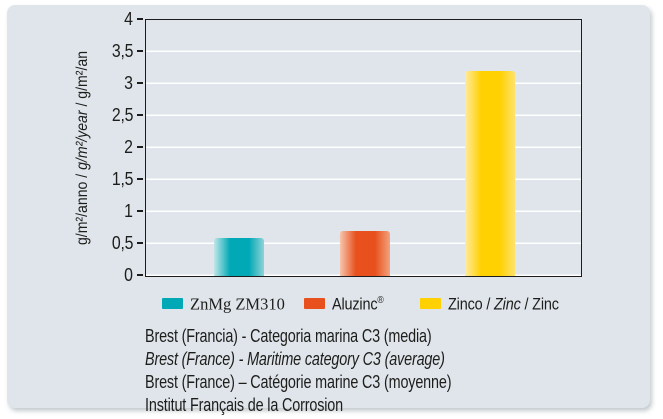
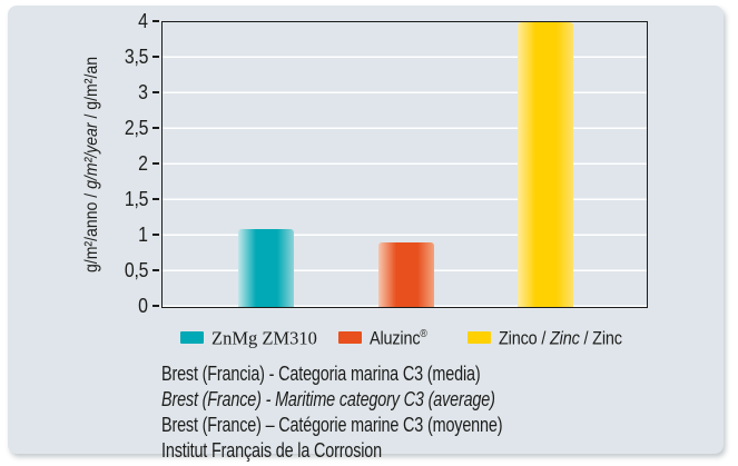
ZnMg ZM310: 0.6 -> 1.1
Aluzinc®: 0.7 -> 0.9
Zinco / Zinc / Zinc: 3.2 -> 4.0
